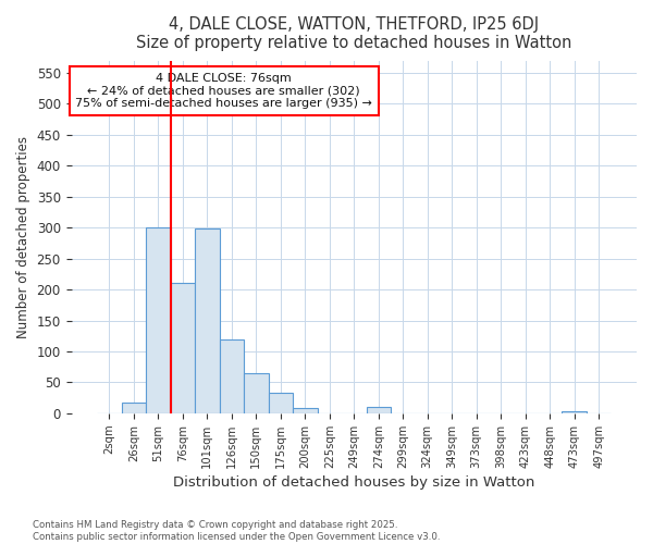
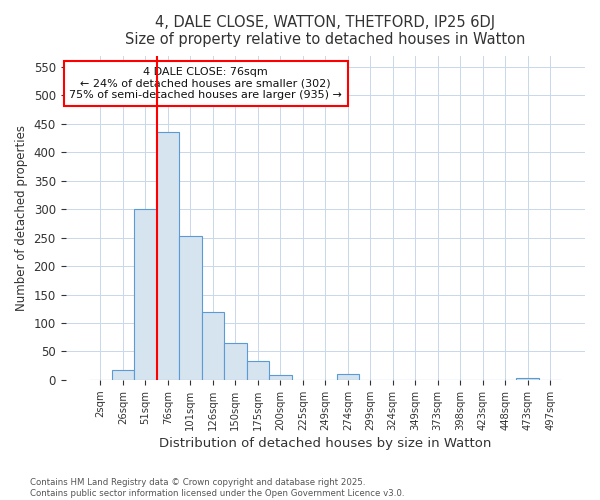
76sqm: 210 -> 435
101sqm: 298 -> 253
